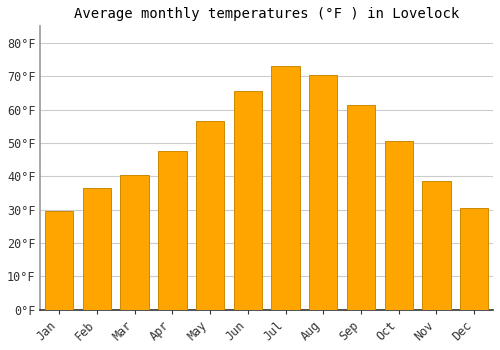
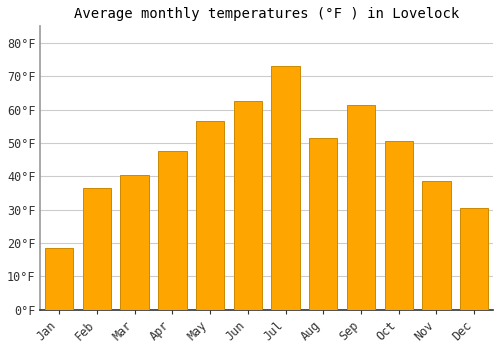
Jan: 29.5°F -> 18.5°F
Jun: 65.5°F -> 62.5°F
Aug: 70.5°F -> 51.5°F
